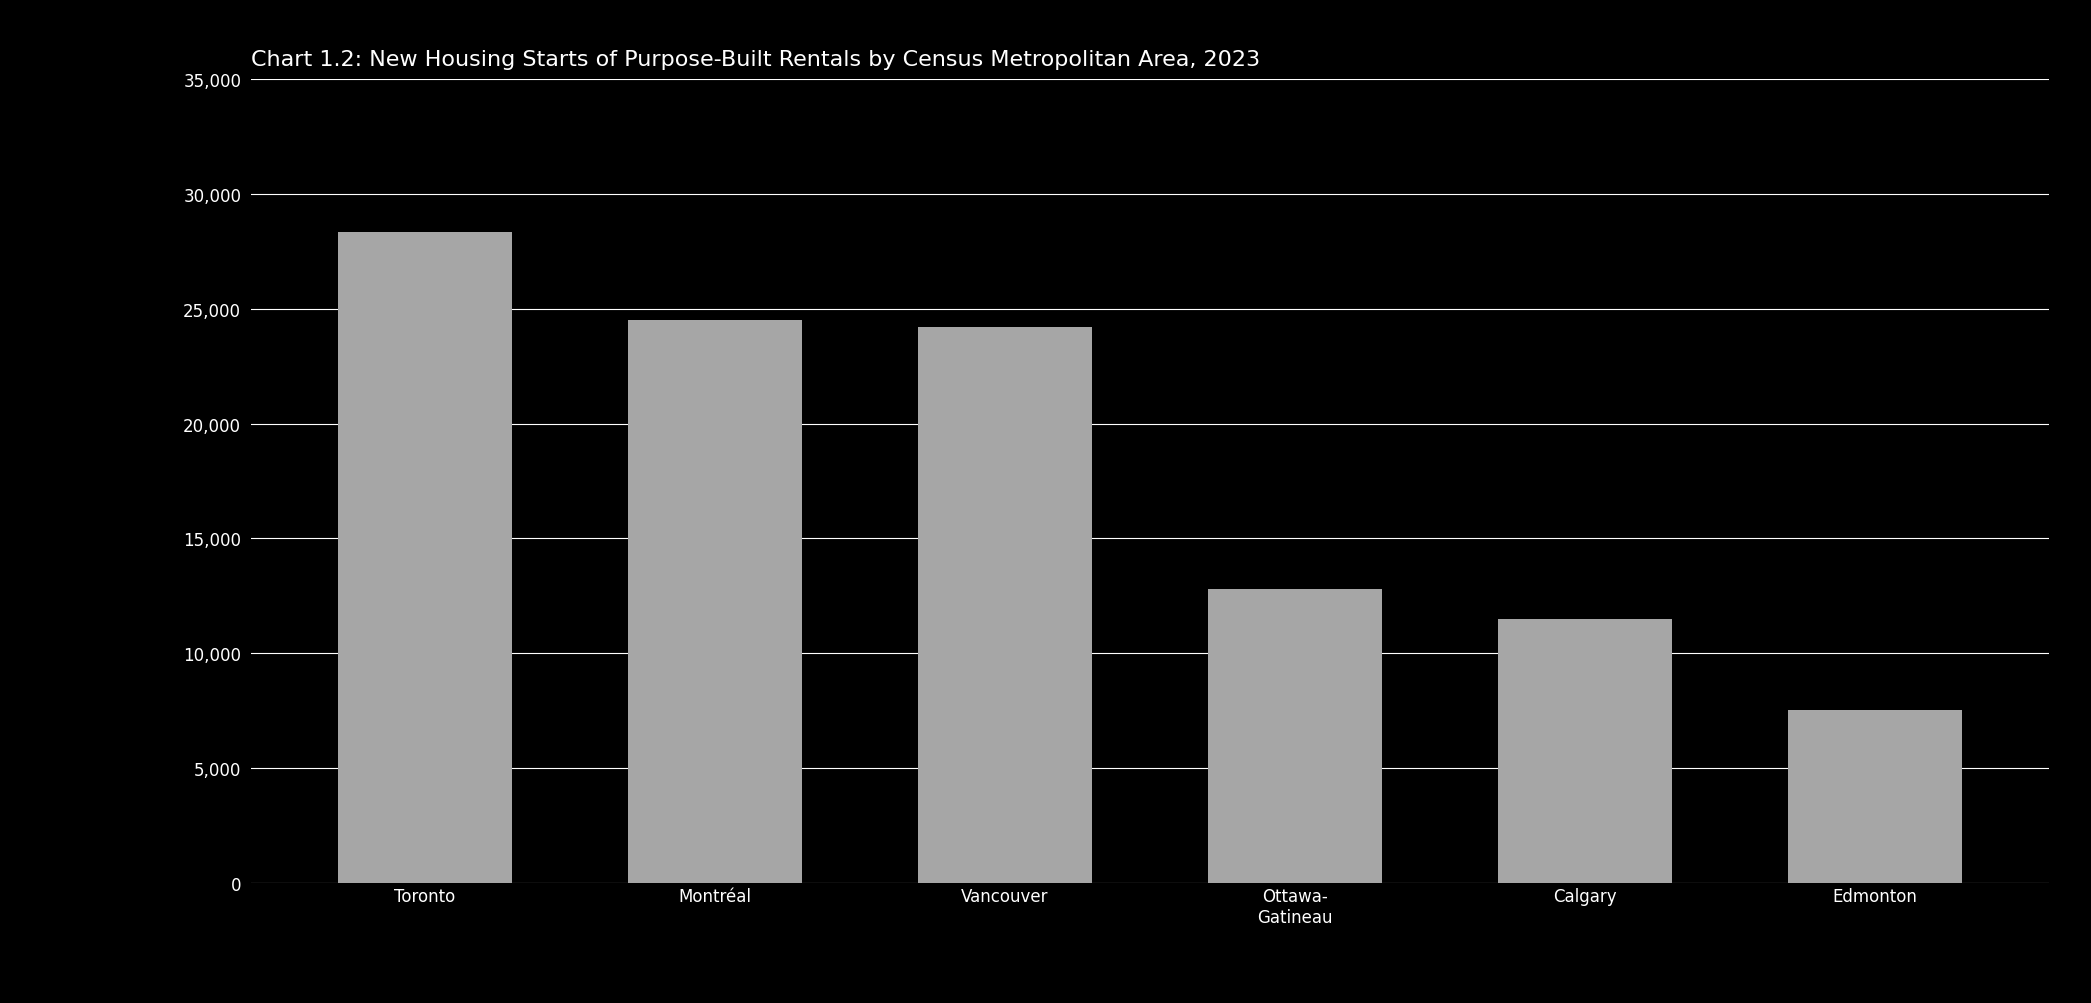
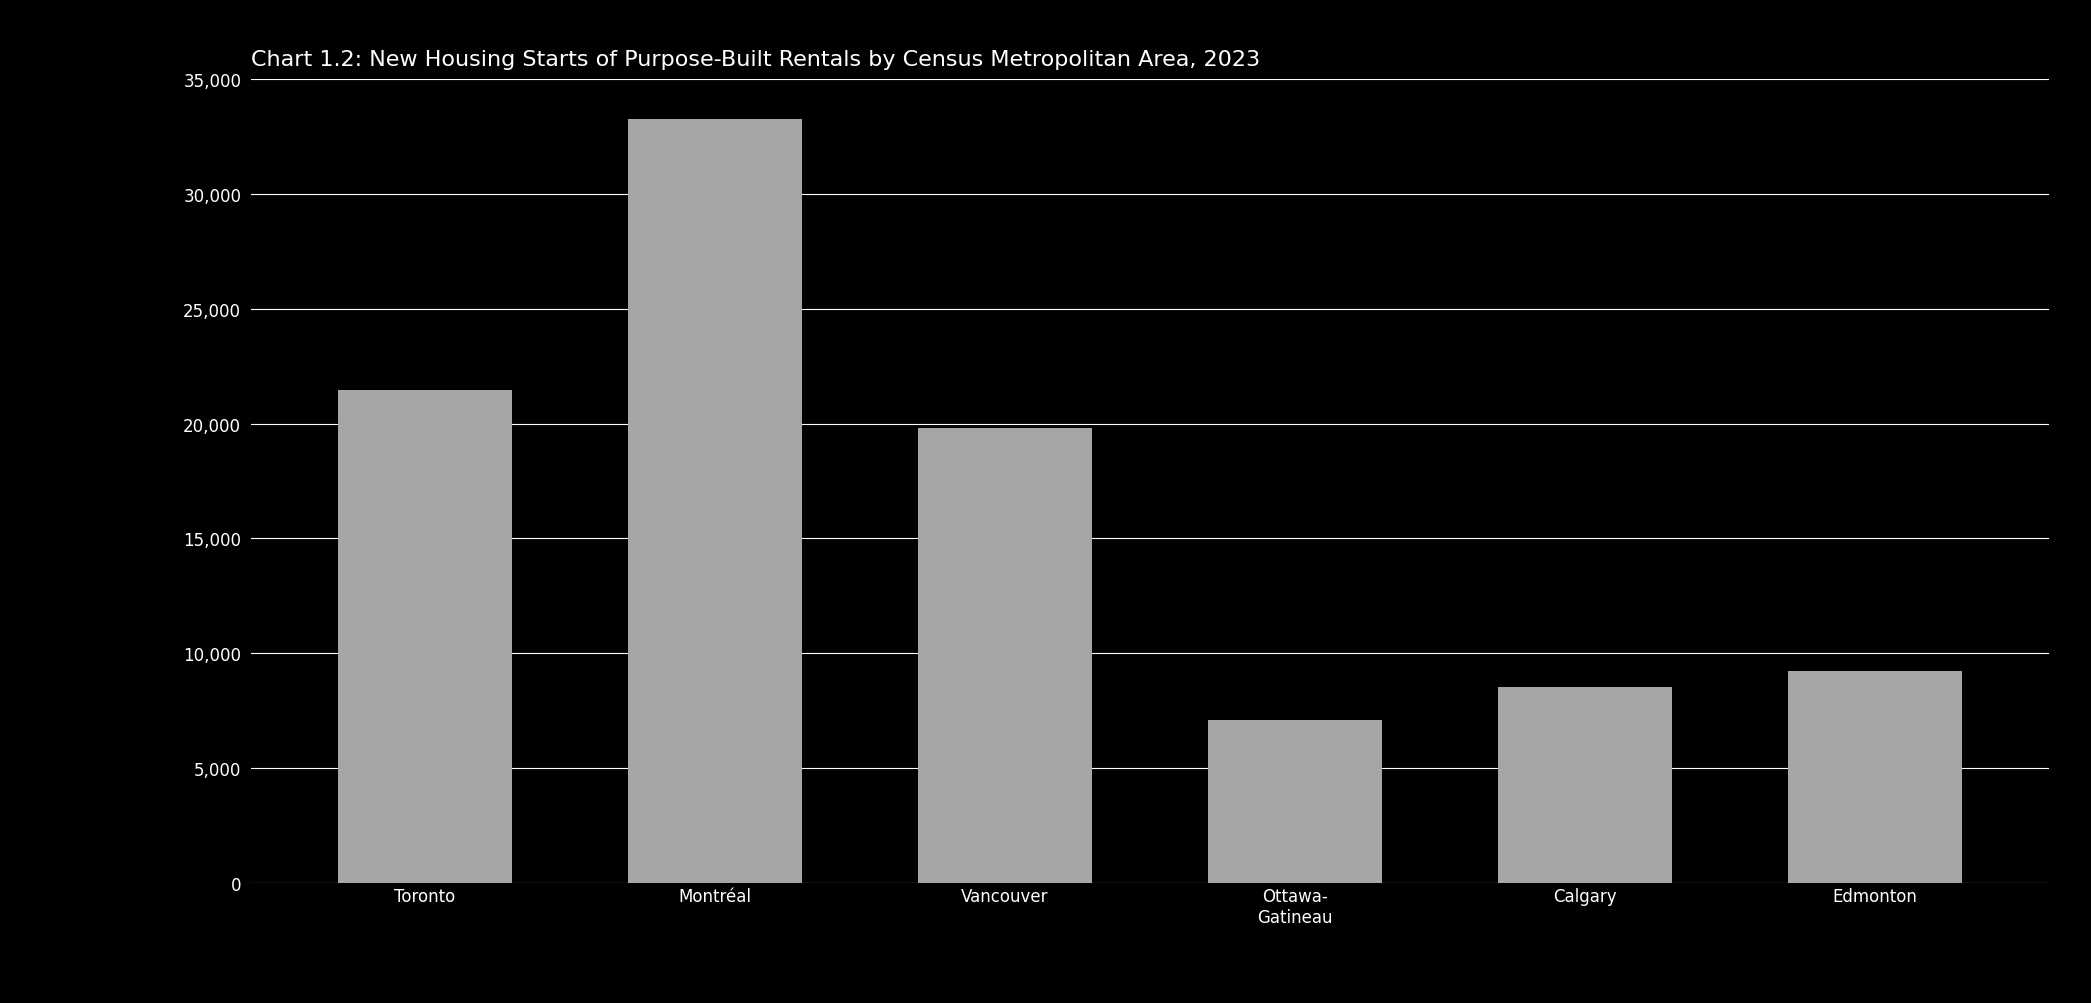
Toronto: 28,360 -> 21,450
Montréal: 24,500 -> 33,250
Vancouver: 24,200 -> 19,800
Ottawa- Gatineau: 12,800 -> 7,100
Calgary: 11,500 -> 8,500
Edmonton: 7,500 -> 9,200
